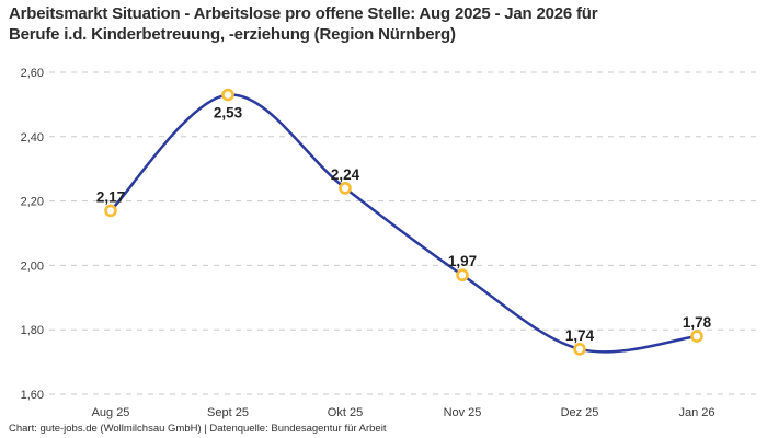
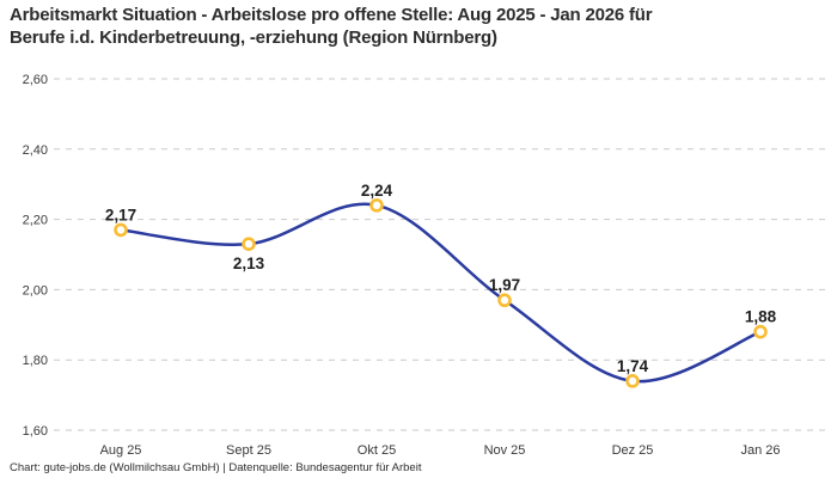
Sept 25: 2,53 -> 2,13
Jan 26: 1,78 -> 1,88
